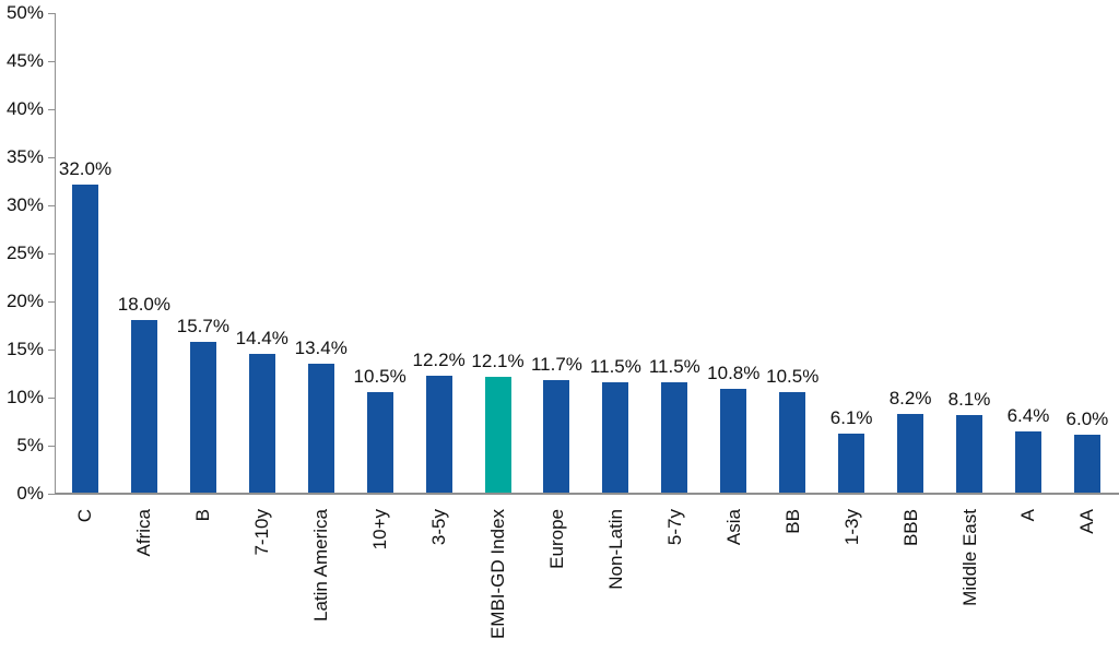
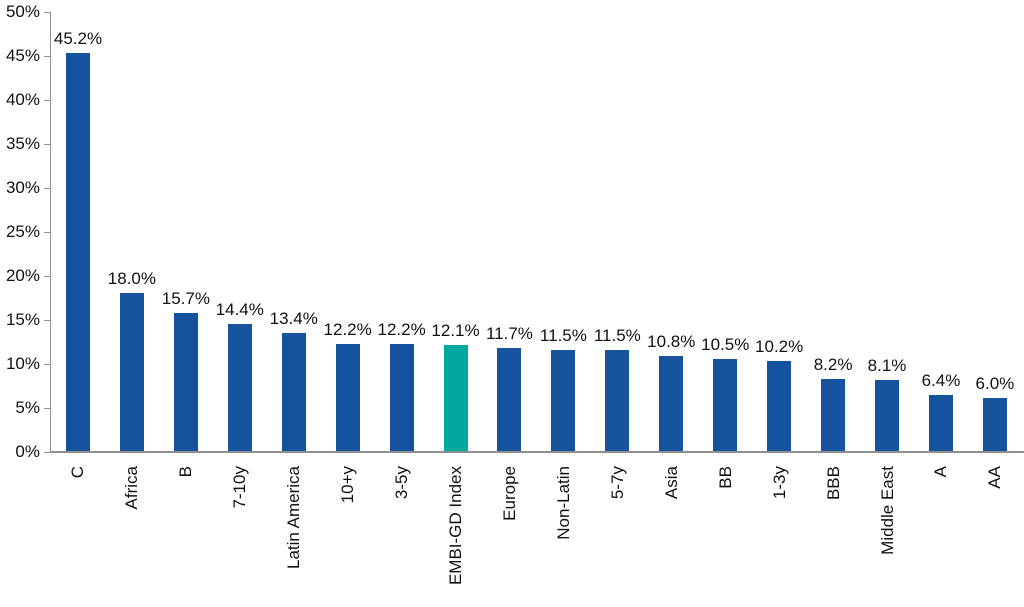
C: 32.0% -> 45.2%
10+y: 10.5% -> 12.2%
1-3y: 6.1% -> 10.2%
